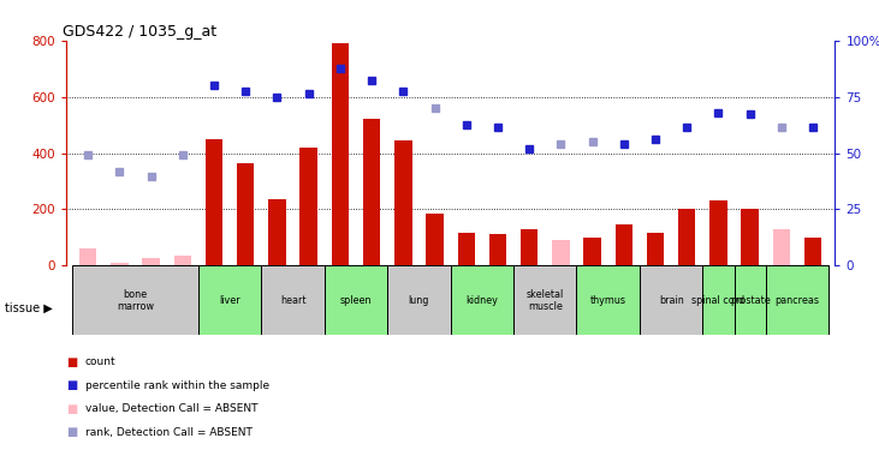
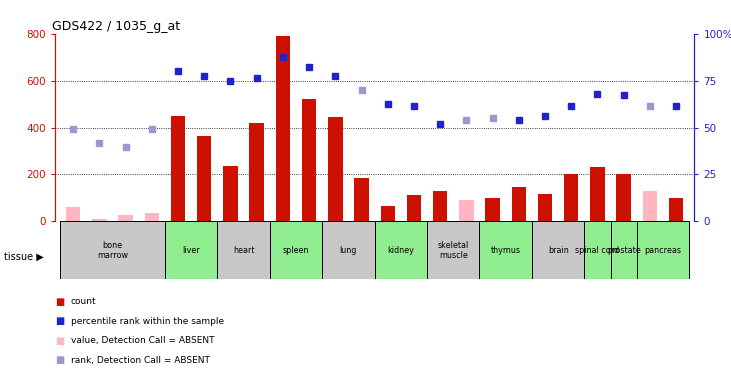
GSM12674: 115 -> 65
